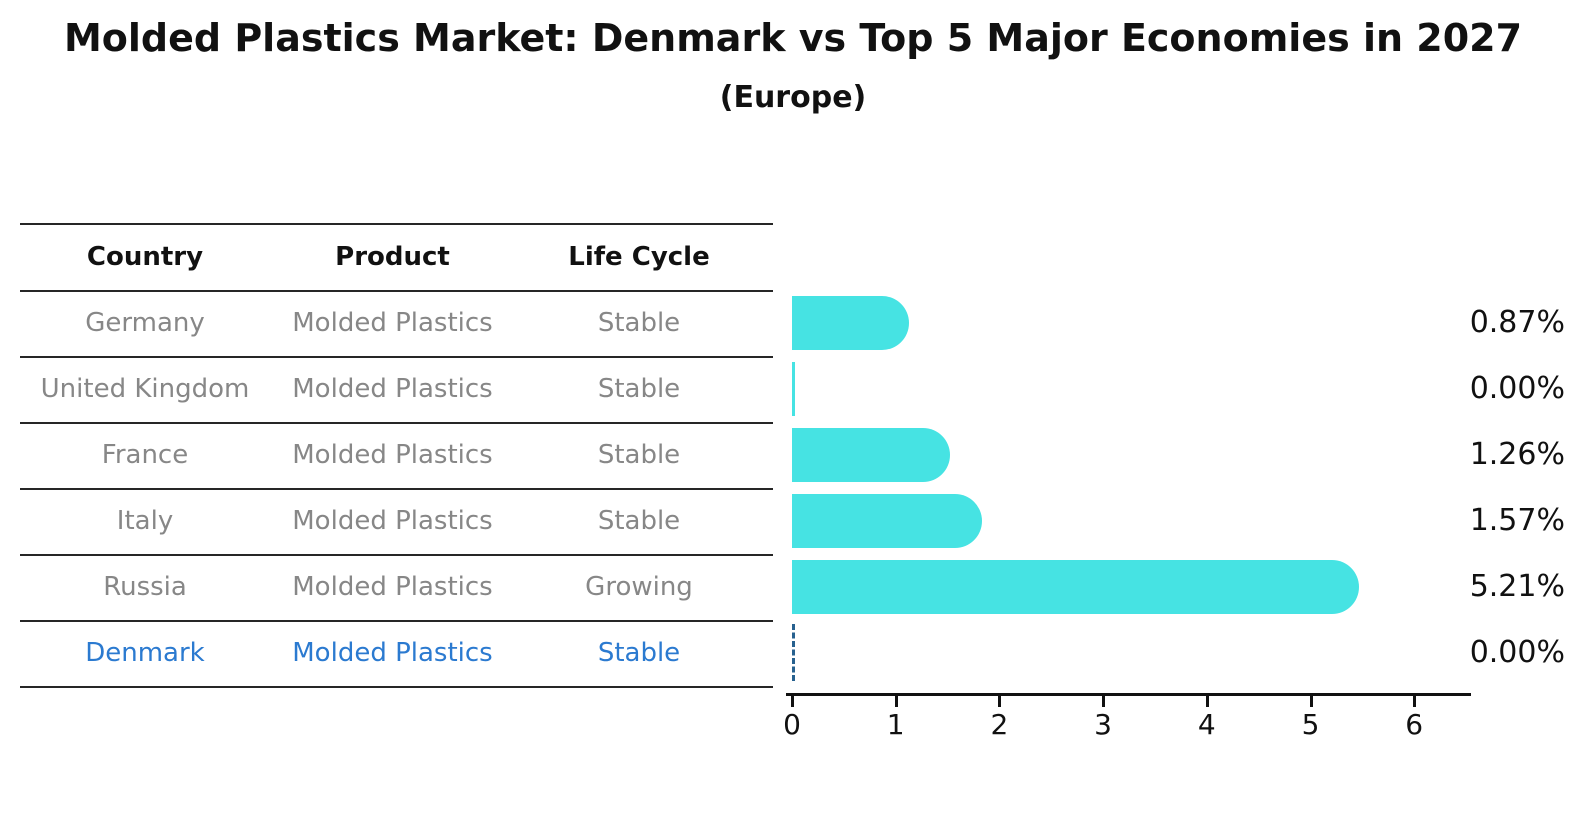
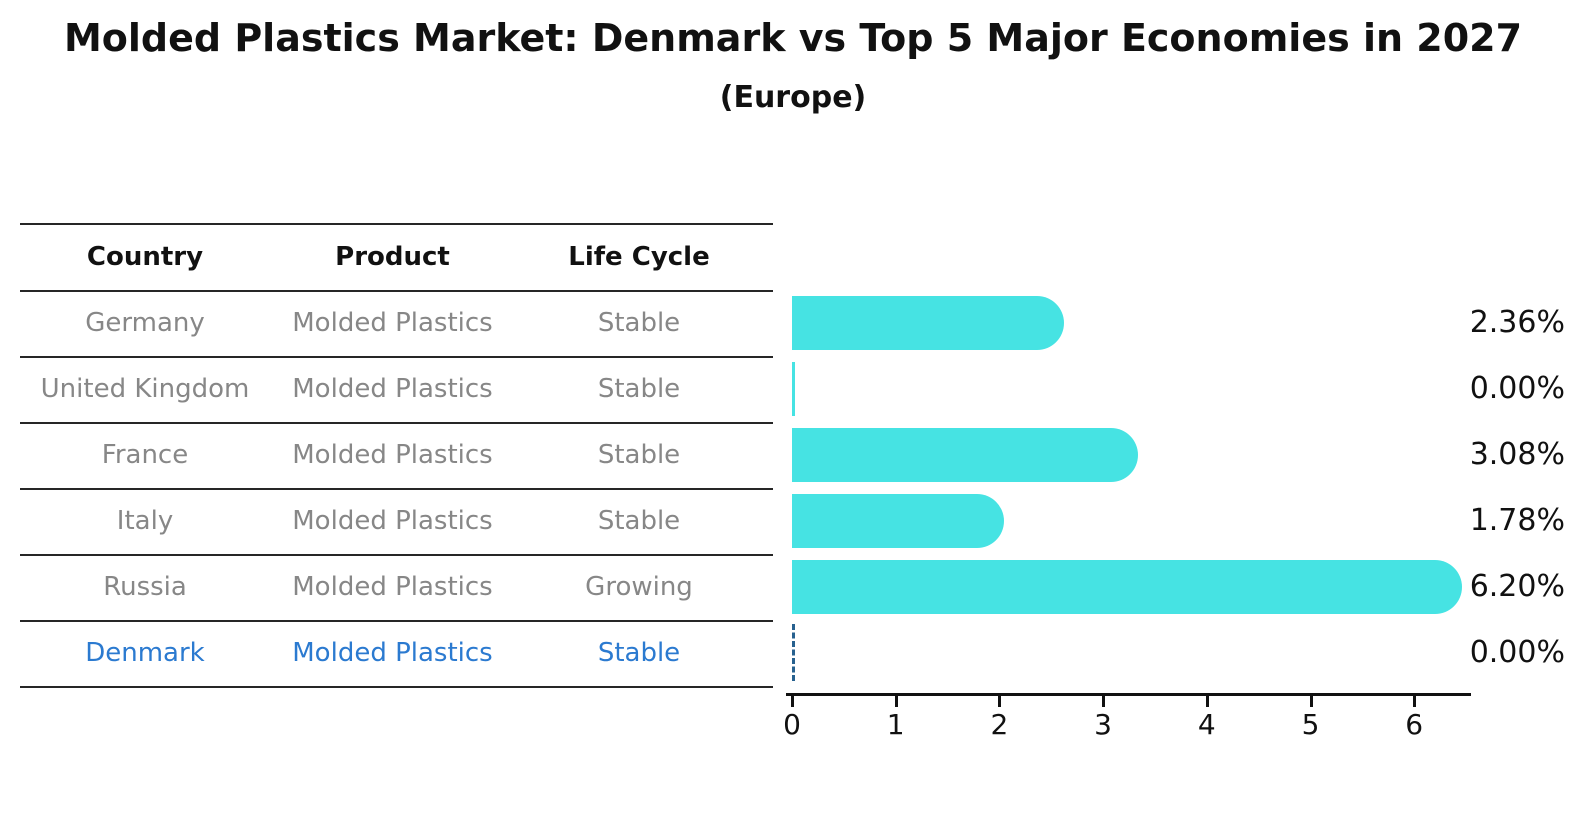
Germany: 0.87% -> 2.36%
France: 1.26% -> 3.08%
Italy: 1.57% -> 1.78%
Russia: 5.21% -> 6.20%
